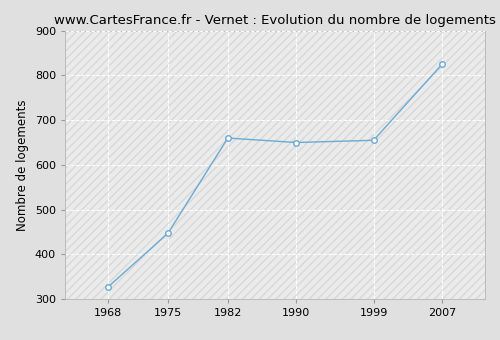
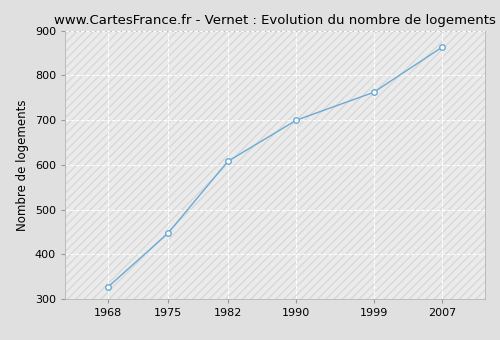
1982: 660 -> 608
1990: 650 -> 700
1999: 655 -> 762
2007: 825 -> 863
